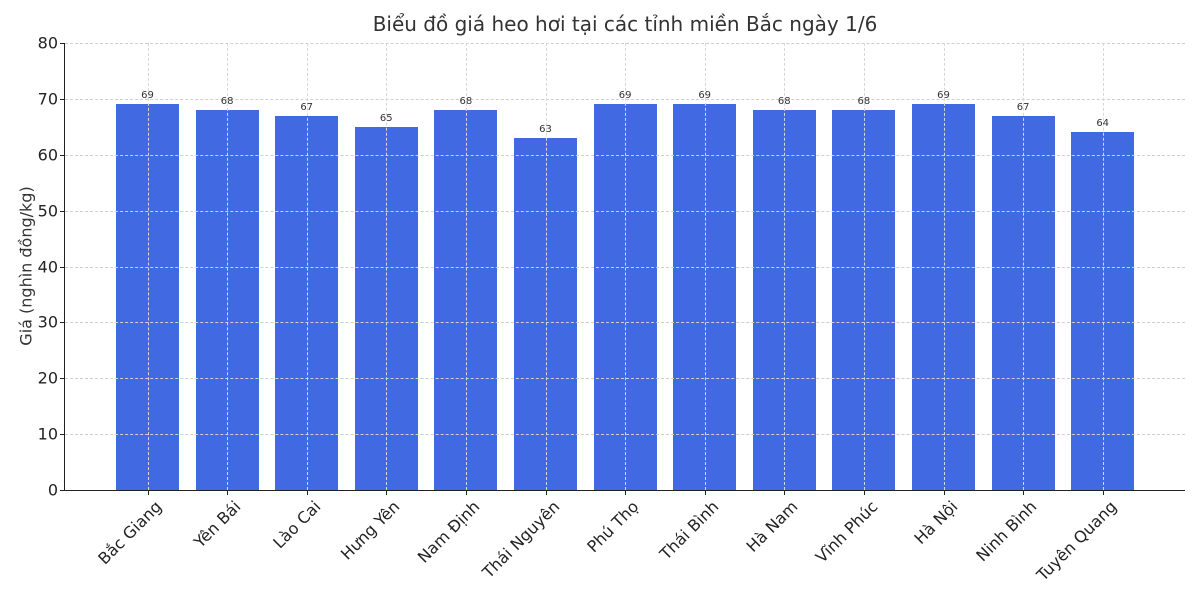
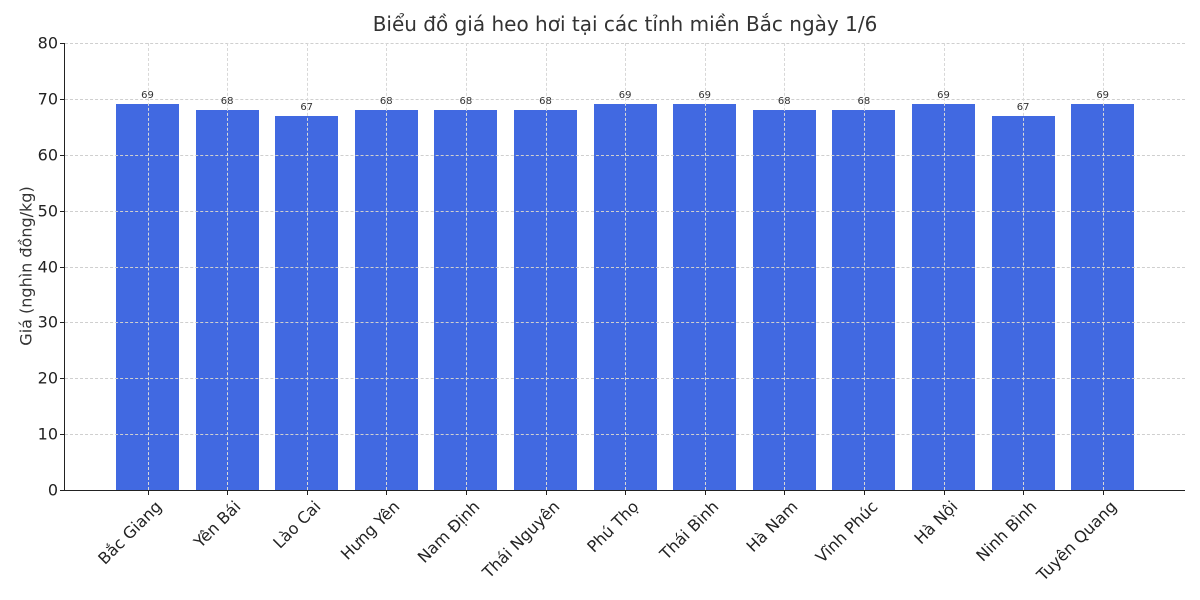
Hưng Yên: 65 -> 68
Thái Nguyên: 63 -> 68
Tuyên Quang: 64 -> 69
